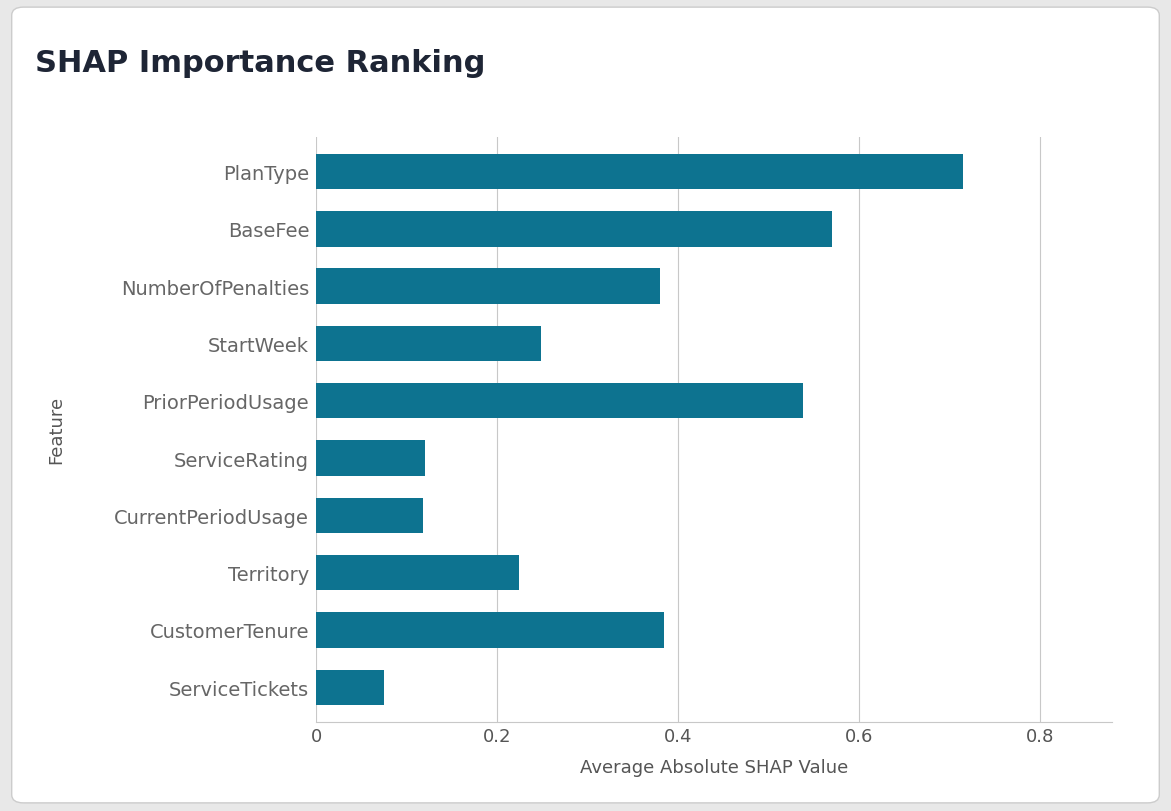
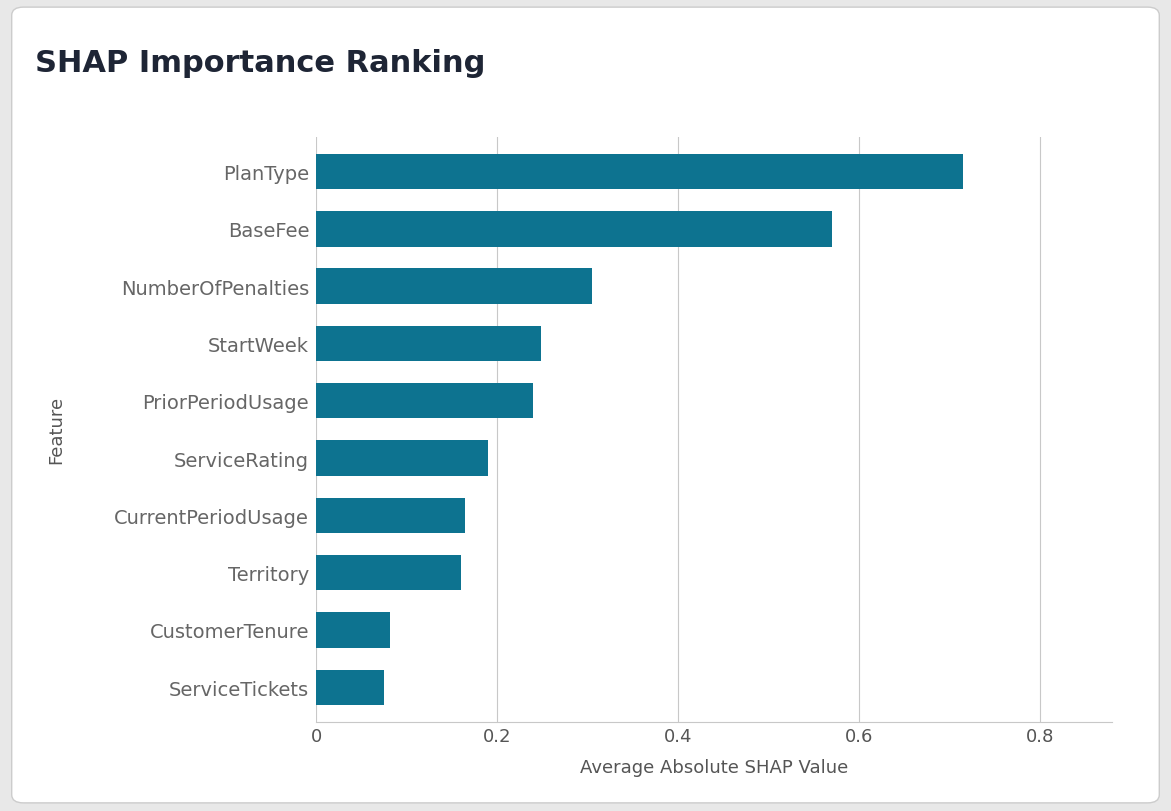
NumberOfPenalties: 0.380 -> 0.305
PriorPeriodUsage: 0.538 -> 0.240
ServiceRating: 0.120 -> 0.190
CurrentPeriodUsage: 0.118 -> 0.165
Territory: 0.224 -> 0.160
CustomerTenure: 0.384 -> 0.082
